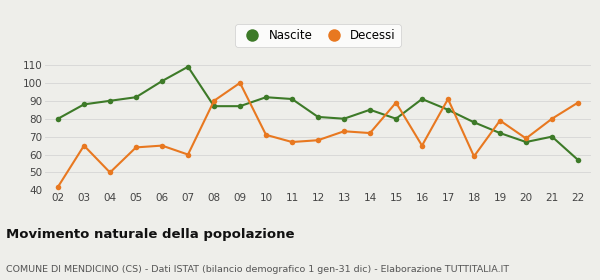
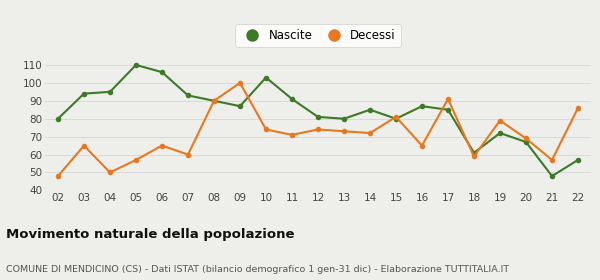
Decessi/02: 42 -> 48
Nascite/03: 88 -> 94
Nascite/04: 90 -> 95
Nascite/05: 92 -> 110
Decessi/05: 64 -> 57
Nascite/06: 101 -> 106
Nascite/07: 109 -> 93
Nascite/08: 87 -> 90
Nascite/10: 92 -> 103
Decessi/10: 71 -> 74
Decessi/11: 67 -> 71
Decessi/12: 68 -> 74
Decessi/15: 89 -> 81
Nascite/16: 91 -> 87
Nascite/18: 78 -> 61
Nascite/21: 70 -> 48
Decessi/21: 80 -> 57
Decessi/22: 89 -> 86
